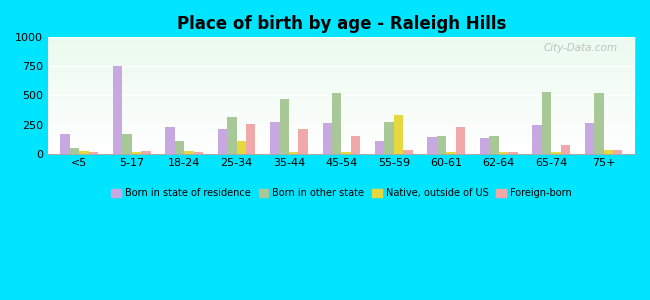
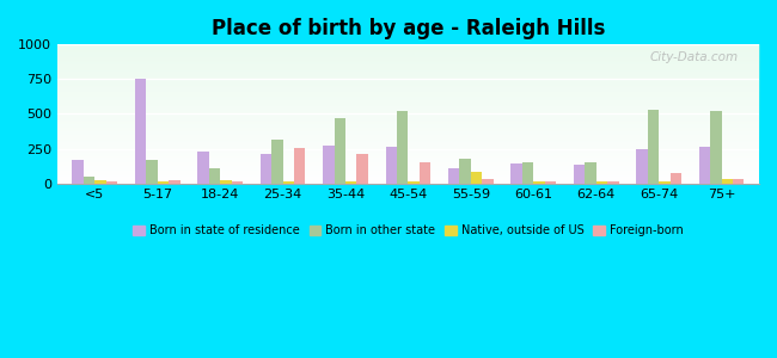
Native, outside of US/25-34: 110 -> 20
Born in other state/55-59: 270 -> 180
Native, outside of US/55-59: 330 -> 80
Foreign-born/60-61: 230 -> 20
